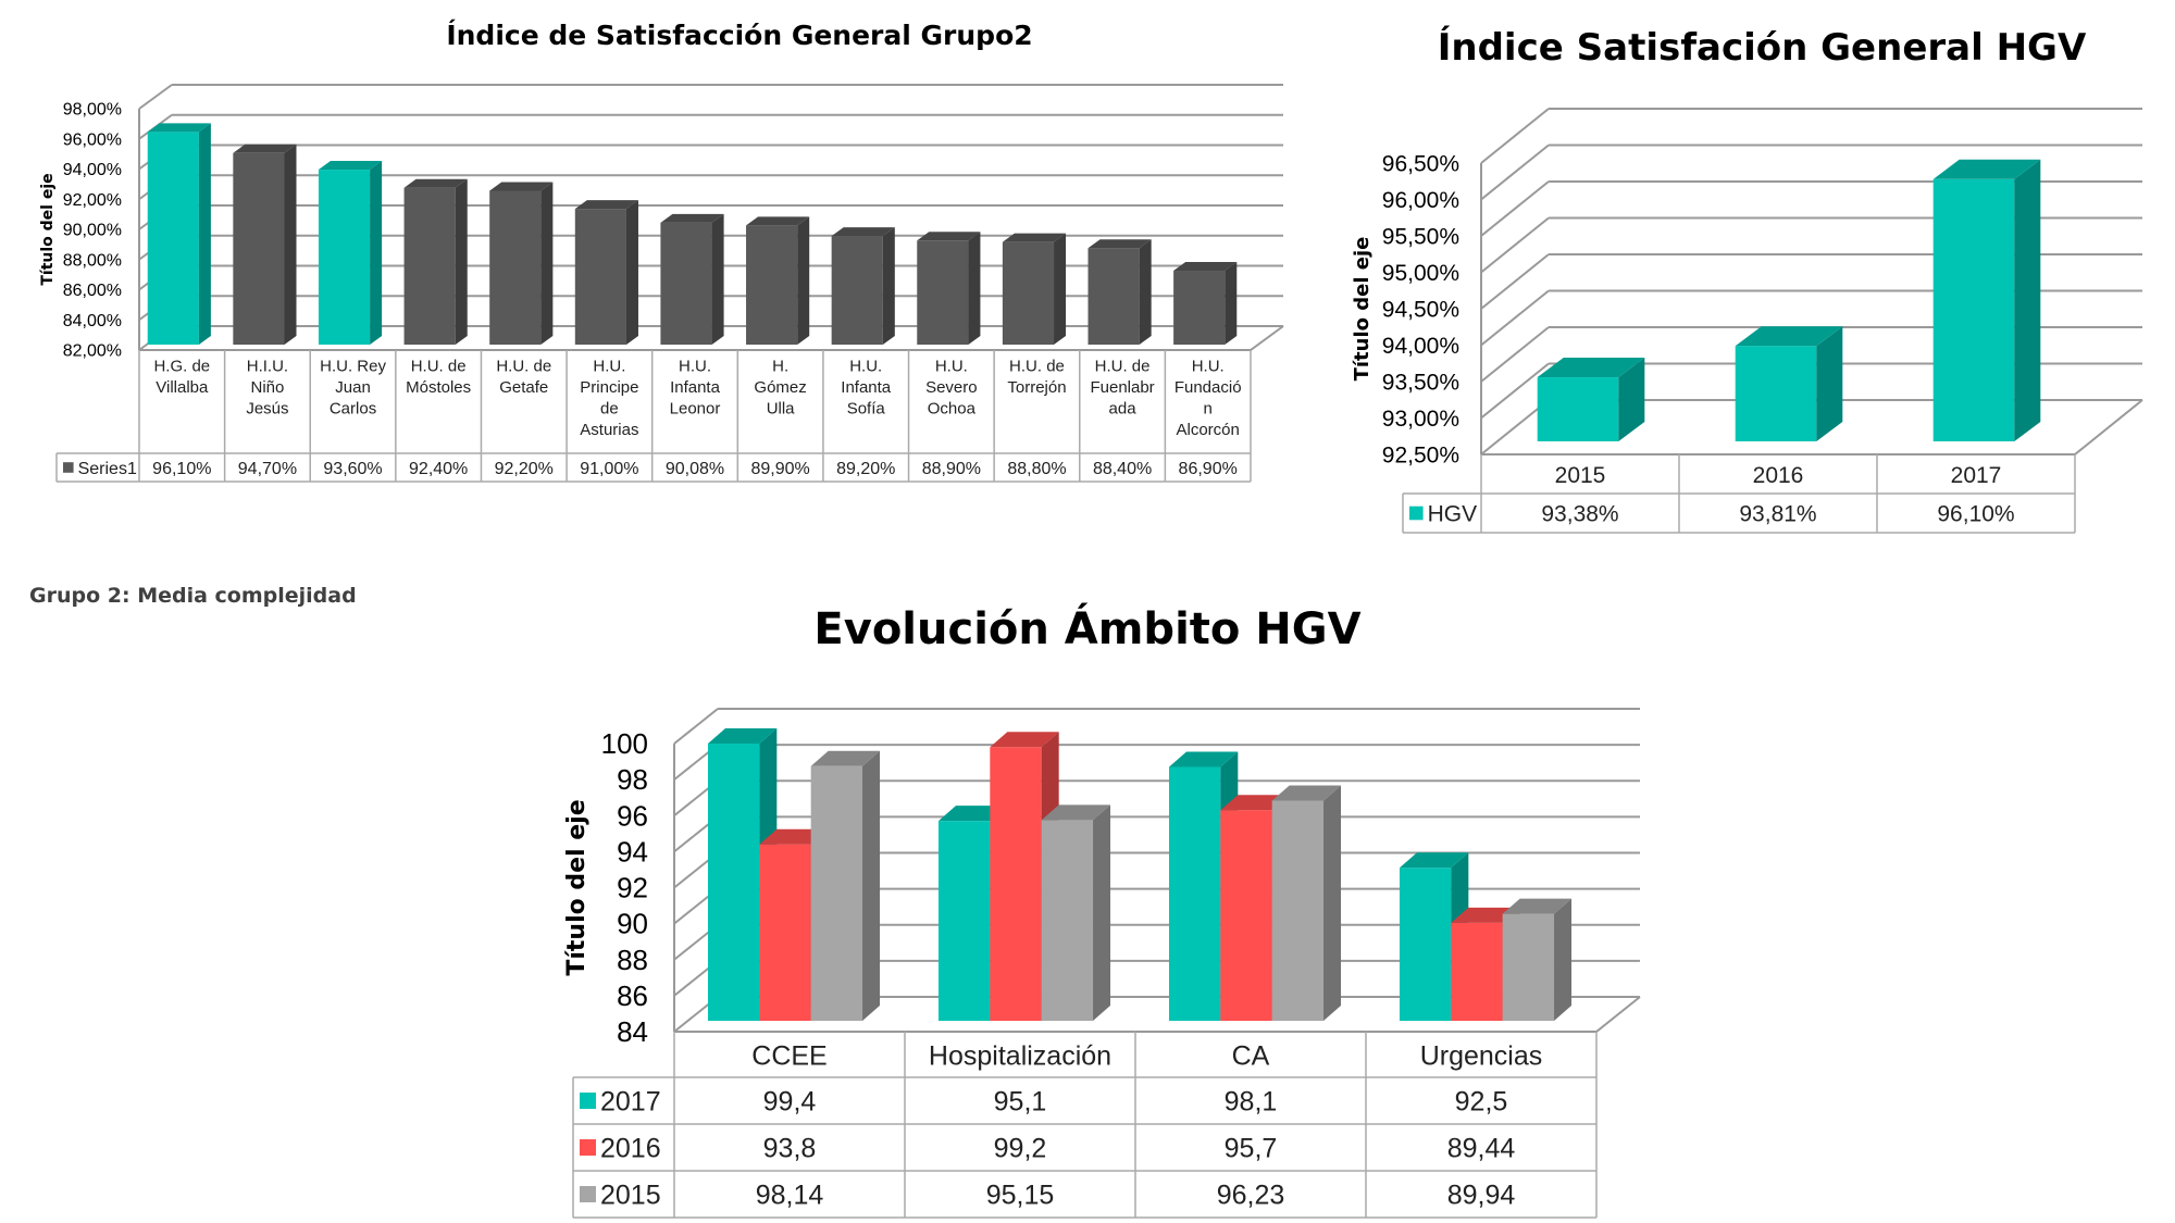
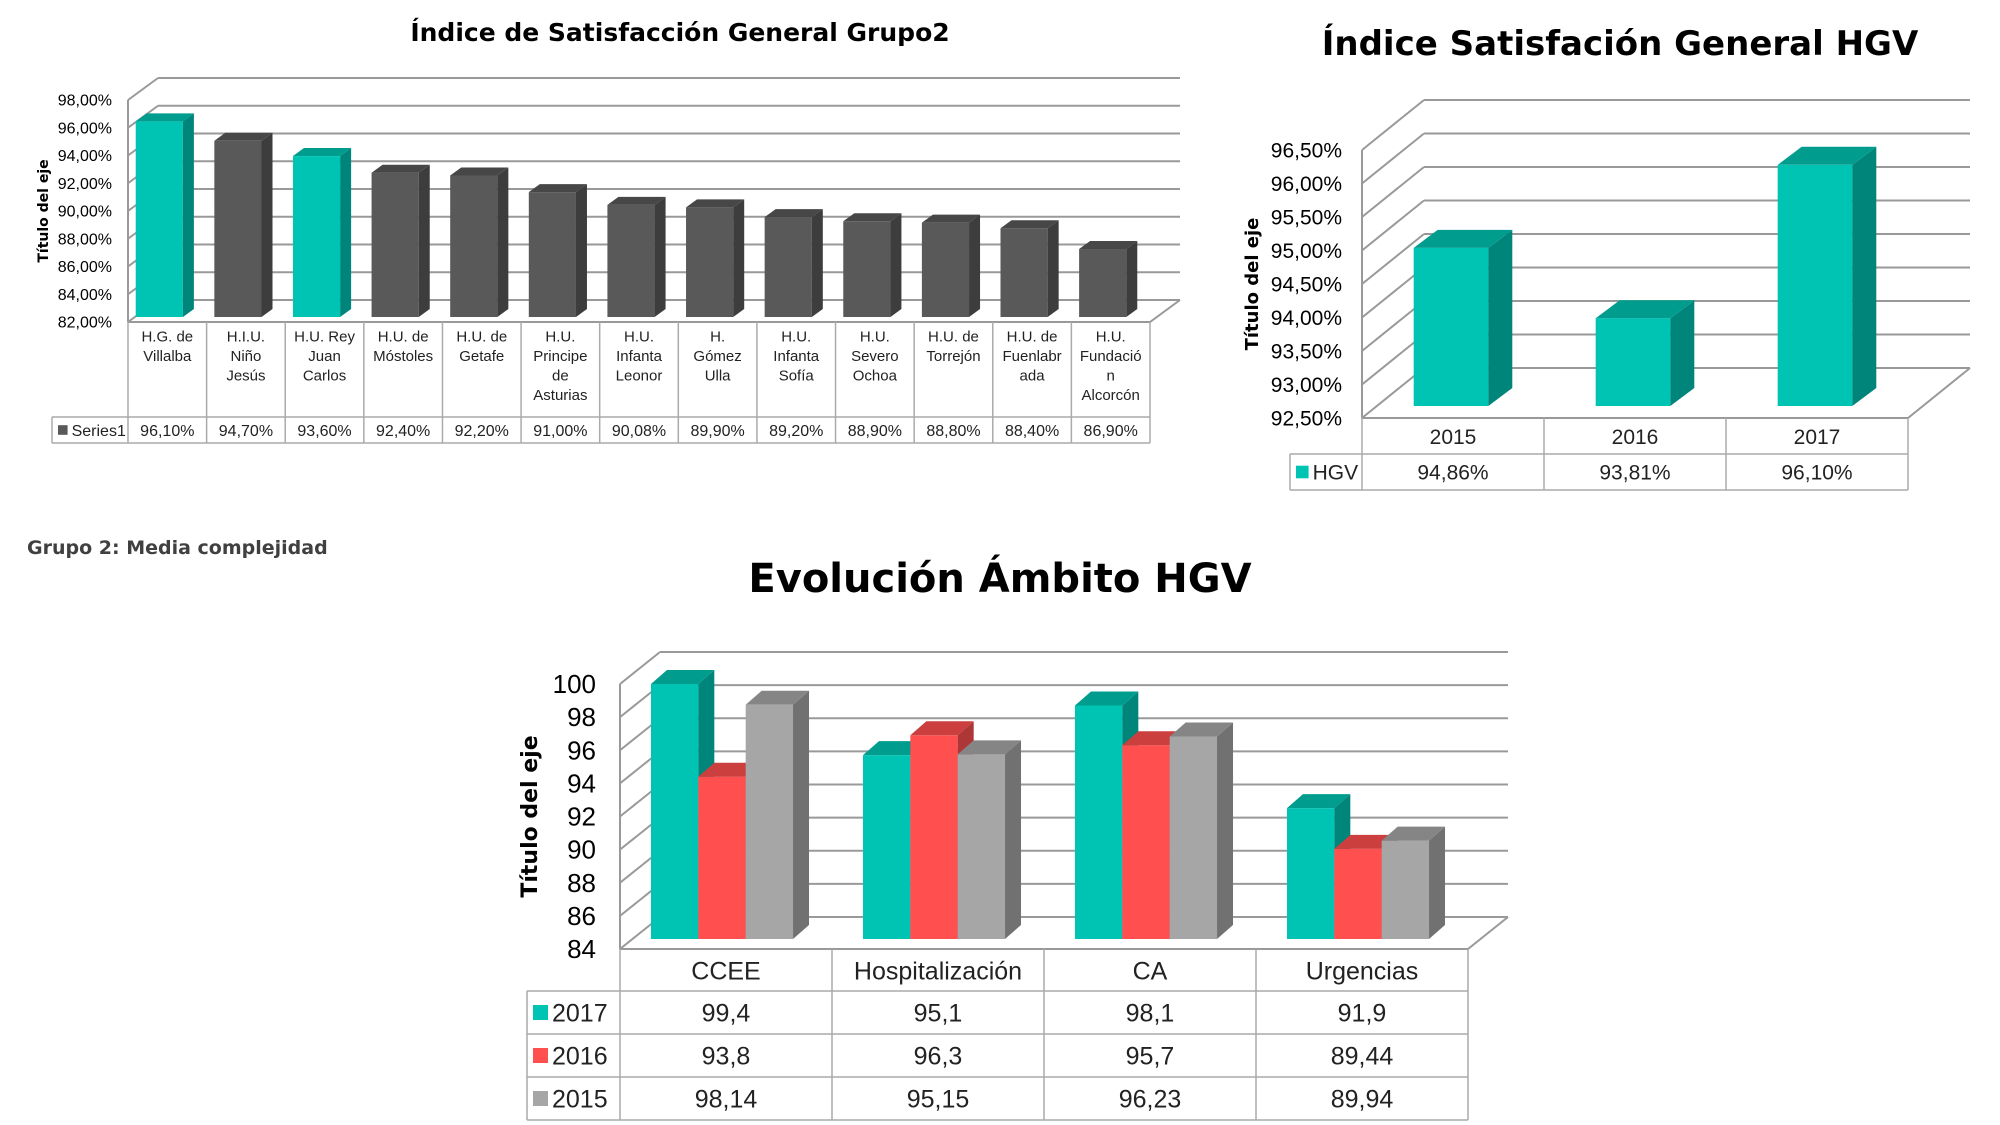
Índice Satisfación General HGV/2015: 93,38% -> 94,86%
Evolución Ámbito HGV/2016/Hospitalización: 99,2 -> 96,3
Evolución Ámbito HGV/2017/Urgencias: 92,5 -> 91,9
